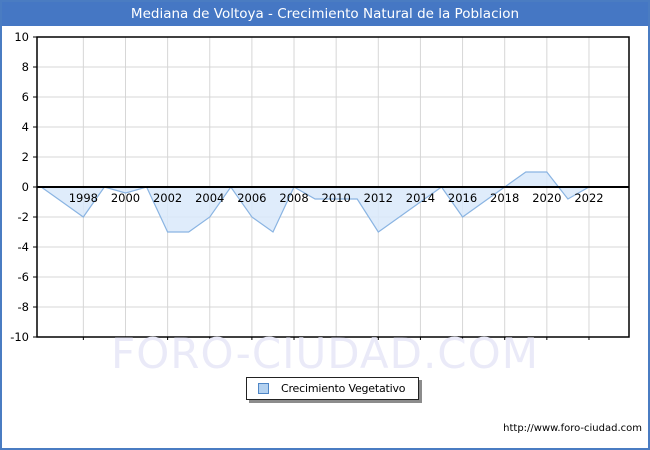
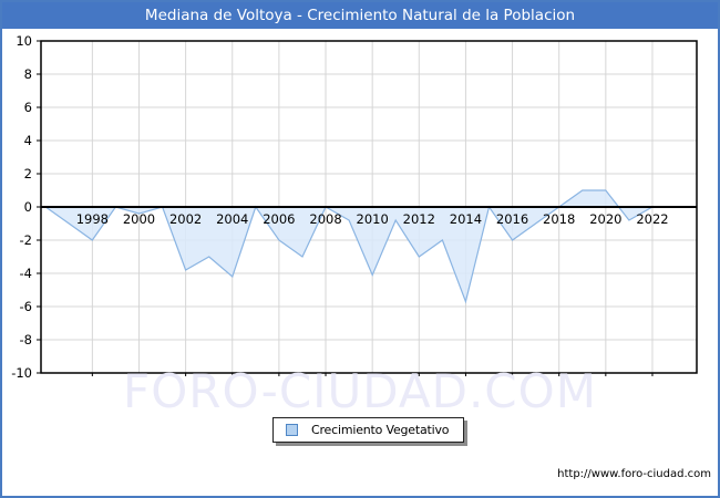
2002: -3.0 -> -3.8
2004: -2.0 -> -4.2
2010: -0.8 -> -4.1
2014: -1.0 -> -5.7
